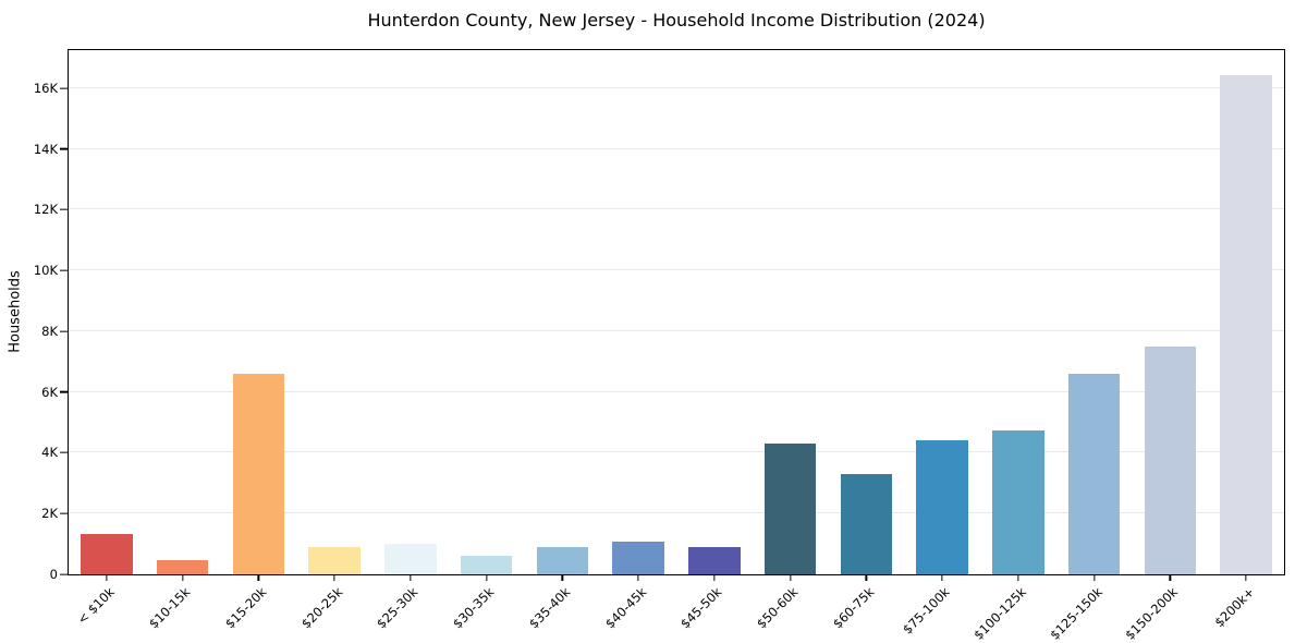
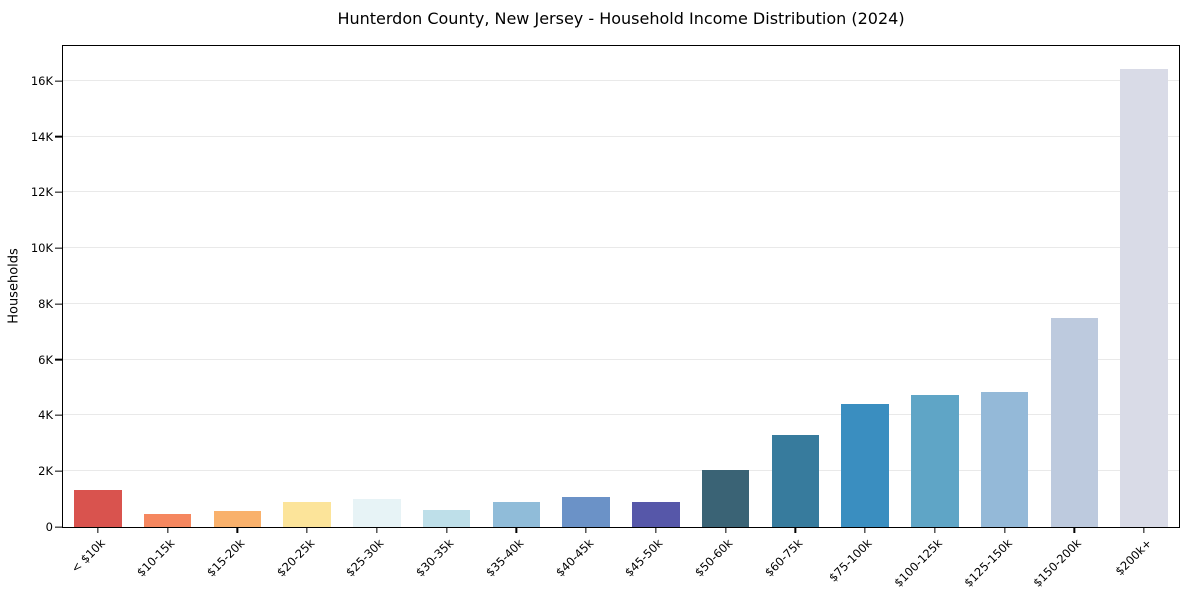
$15-20k: 6.6K -> 0.6K
$50-60k: 4.3K -> 2.0K
$125-150k: 6.6K -> 4.8K
